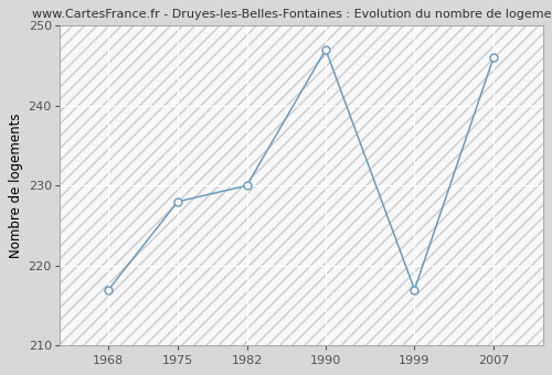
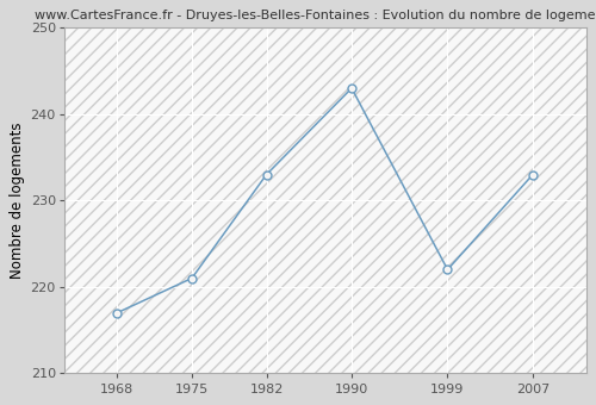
1975: 228 -> 221
1982: 230 -> 233
1990: 247 -> 243
1999: 217 -> 222
2007: 246 -> 233
